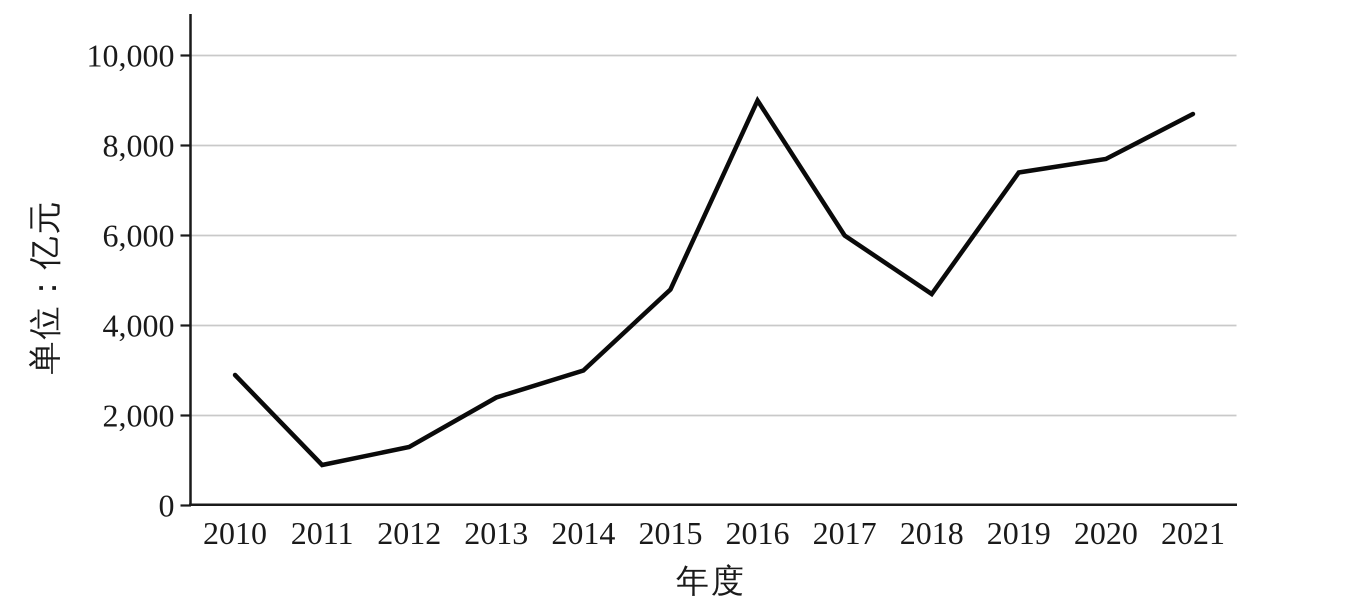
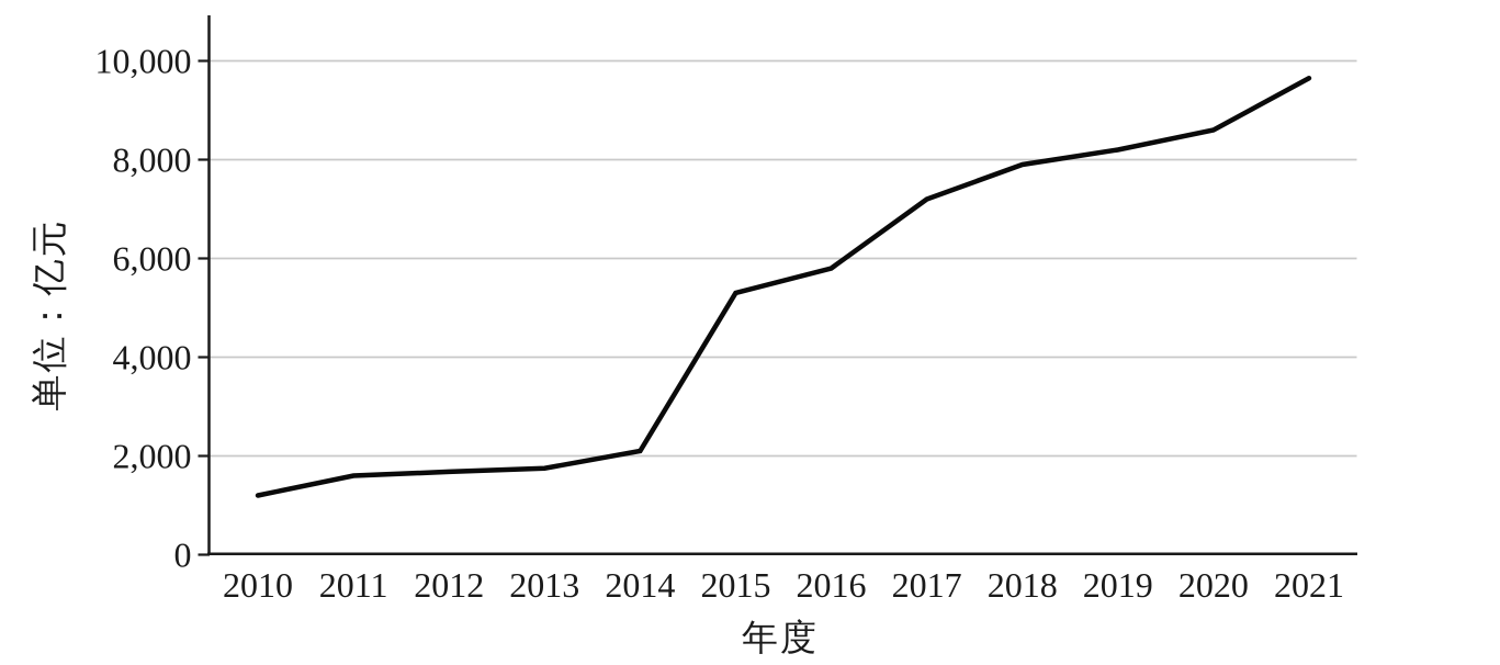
2010: 2900 -> 1200
2011: 900 -> 1600
2012: 1300 -> 1700
2013: 2400 -> 1800
2014: 3000 -> 2100
2015: 4800 -> 5300
2016: 9000 -> 5800
2017: 6000 -> 7200
2018: 4700 -> 7900
2019: 7400 -> 8200
2020: 7700 -> 8600
2021: 8700 -> 9600
